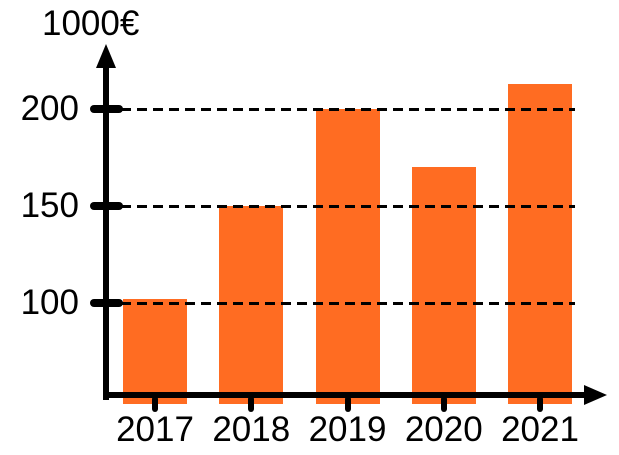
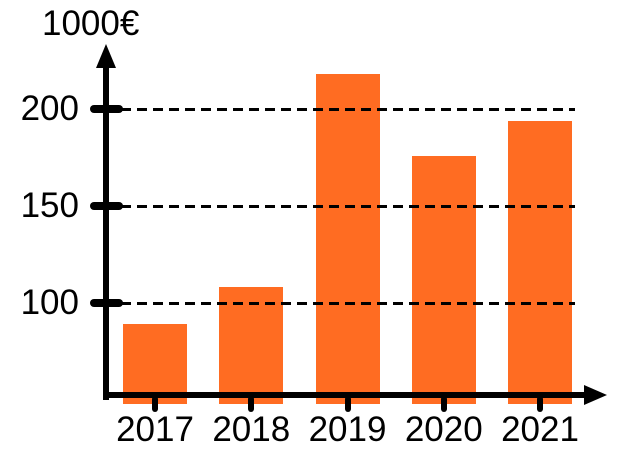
2017: 102 -> 89
2018: 150 -> 108
2019: 200 -> 218
2020: 170 -> 176
2021: 213 -> 194
